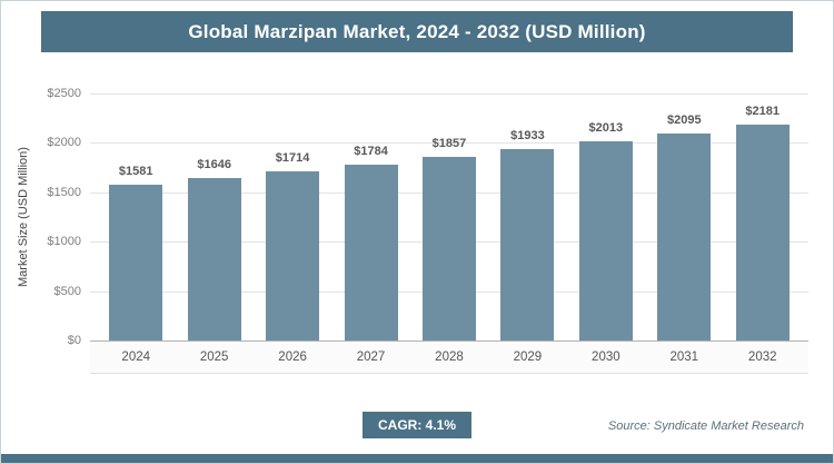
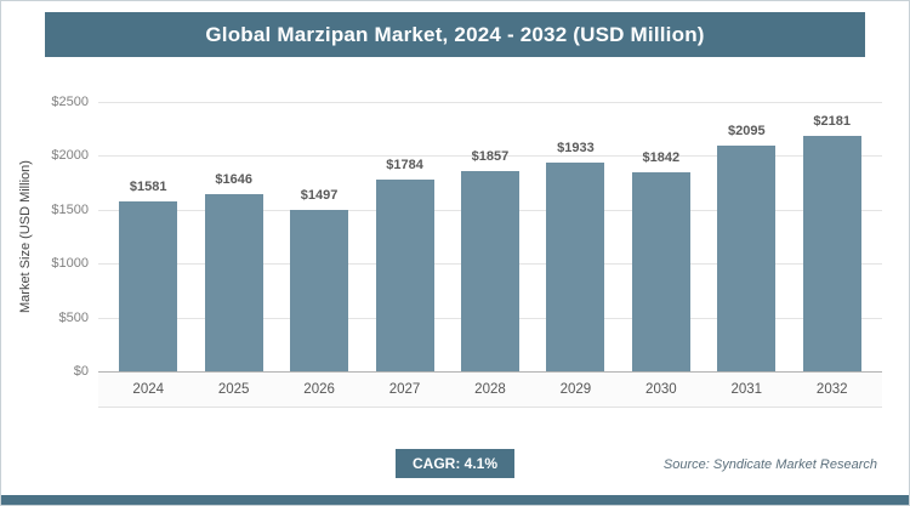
2026: $1714 -> $1497
2030: $2013 -> $1842
